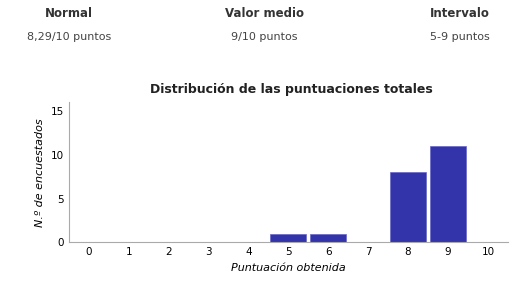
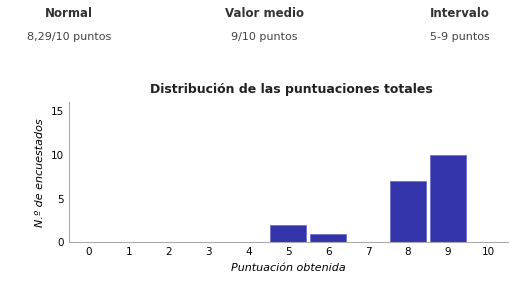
5: 1 -> 2
8: 8 -> 7
9: 11 -> 10
